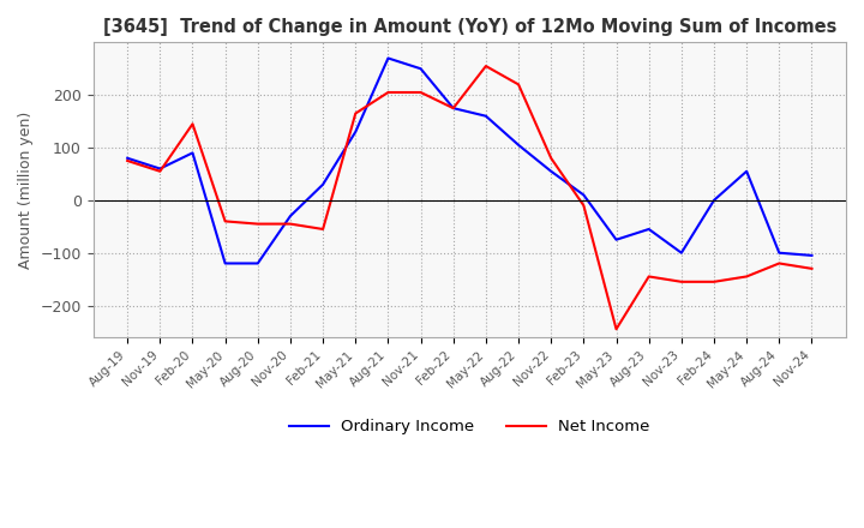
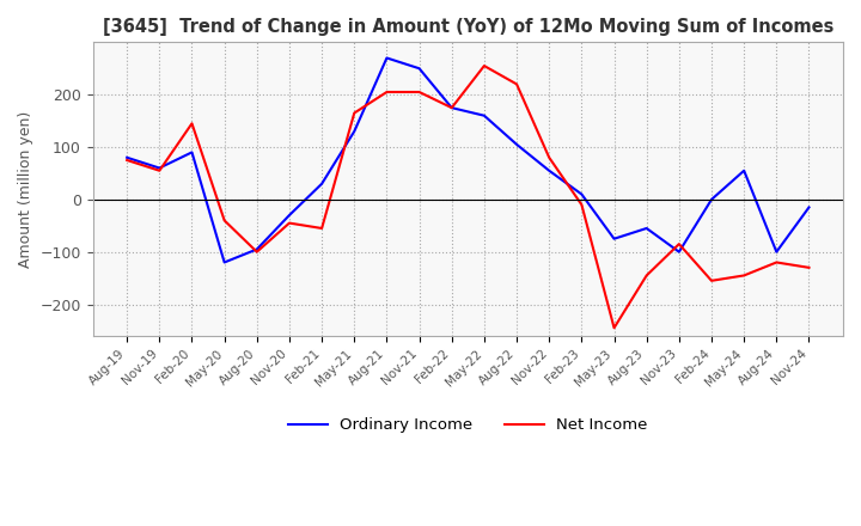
Ordinary Income/Aug-20: -120 -> -95
Net Income/Aug-20: -45 -> -100
Net Income/Nov-23: -155 -> -85
Ordinary Income/Nov-24: -105 -> -15
